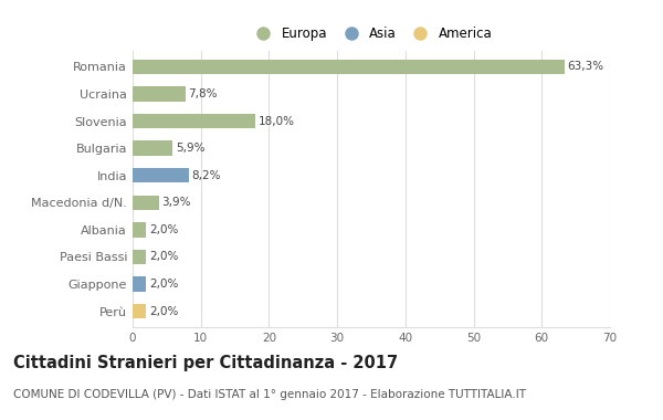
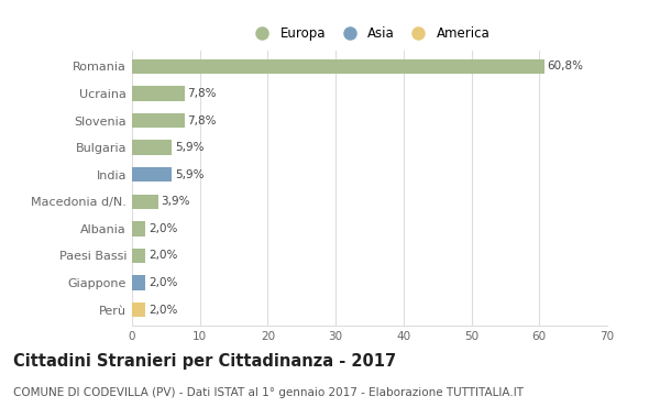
Romania: 63,3% -> 60,8%
Slovenia: 18,0% -> 7,8%
India: 8,2% -> 5,9%
